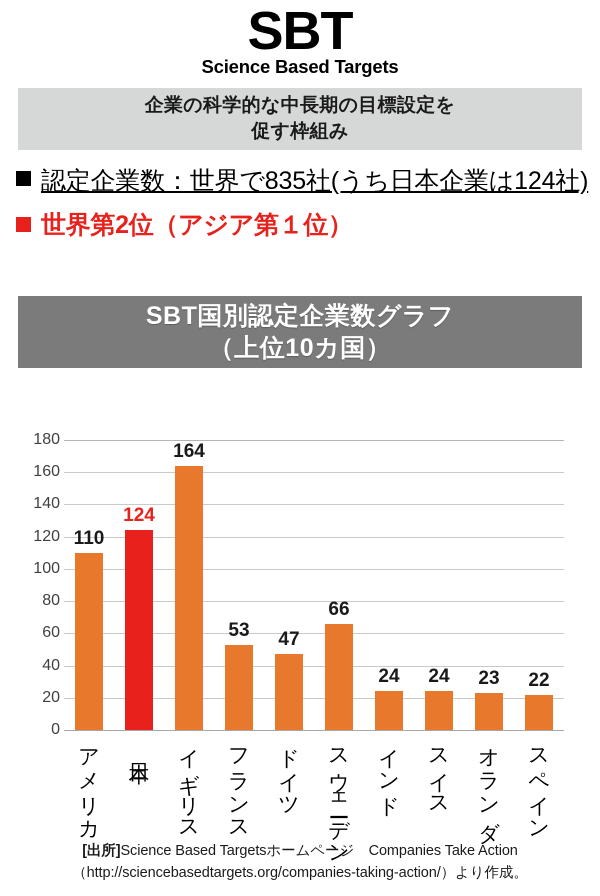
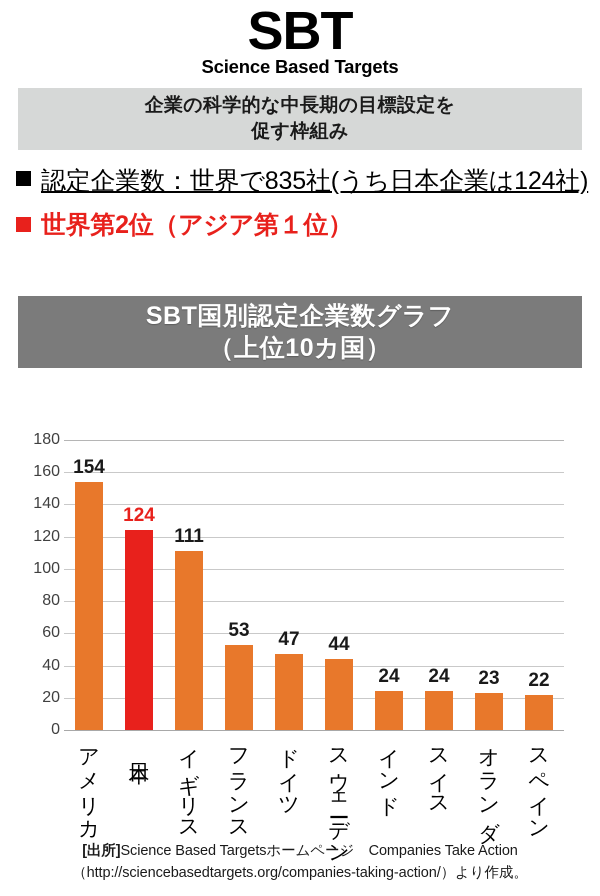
アメリカ: 110 -> 154
イギリス: 164 -> 111
スウェーデン: 66 -> 44
